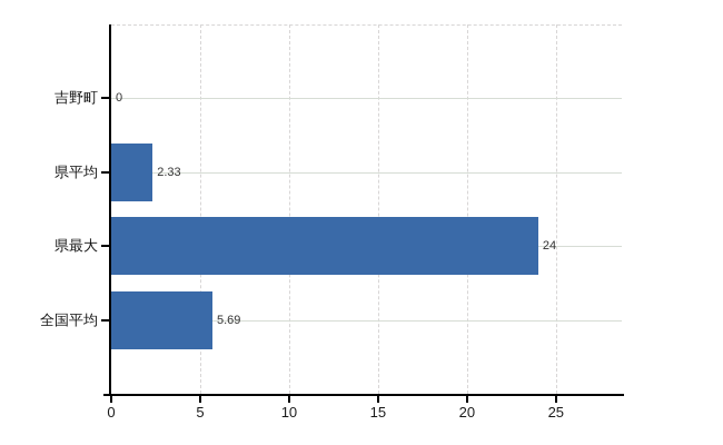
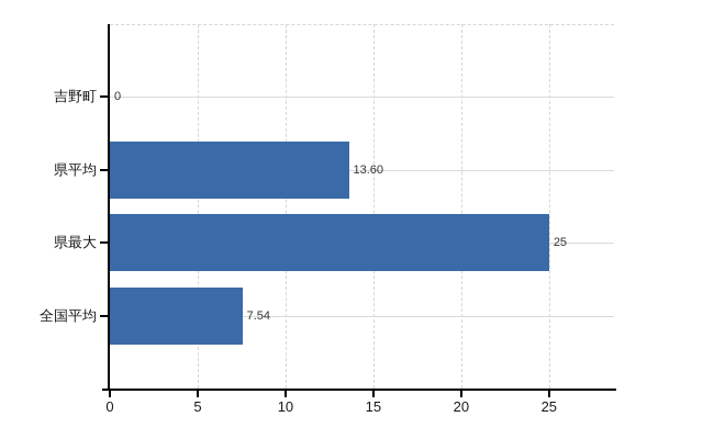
県平均: 2.33 -> 13.60
県最大: 24 -> 25
全国平均: 5.69 -> 7.54
